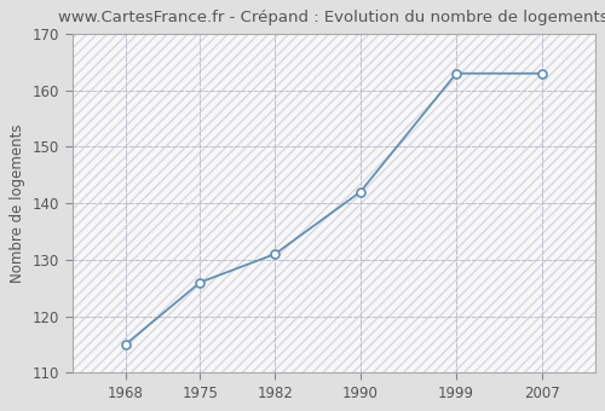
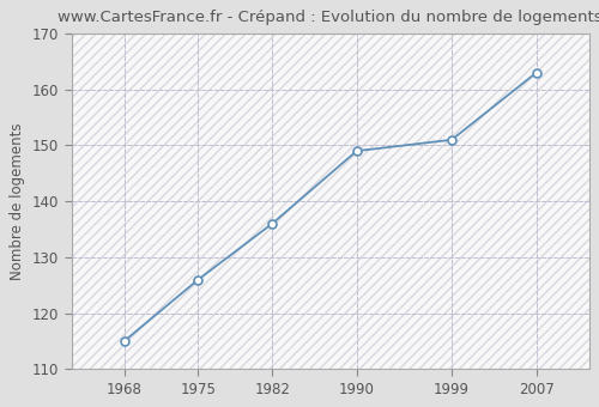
1982: 131 -> 136
1990: 142 -> 149
1999: 163 -> 151
